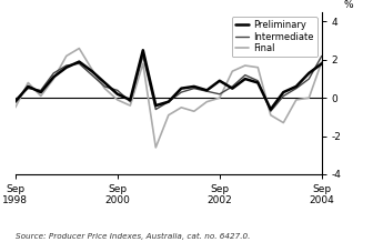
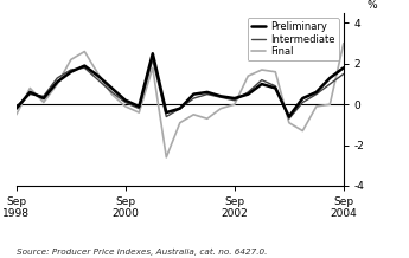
Intermediate/Sep 2000: 0.4 -> 0.1
Preliminary/Sep 2002: 0.9 -> 0.3
Intermediate/Sep 2004: 2.2 -> 1.5
Final/Sep 2004: 1.9 -> 3.0
